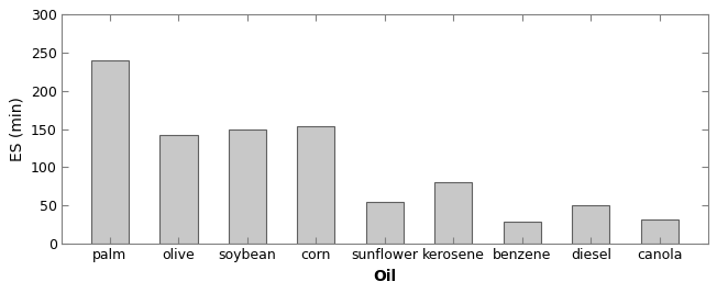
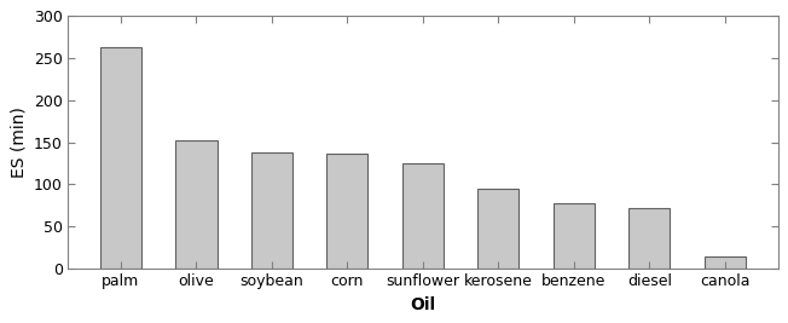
palm: 240 -> 263
olive: 142 -> 153
soybean: 150 -> 138
corn: 154 -> 136
sunflower: 54 -> 125
kerosene: 80 -> 95
benzene: 28 -> 77
diesel: 50 -> 72
canola: 32 -> 15
